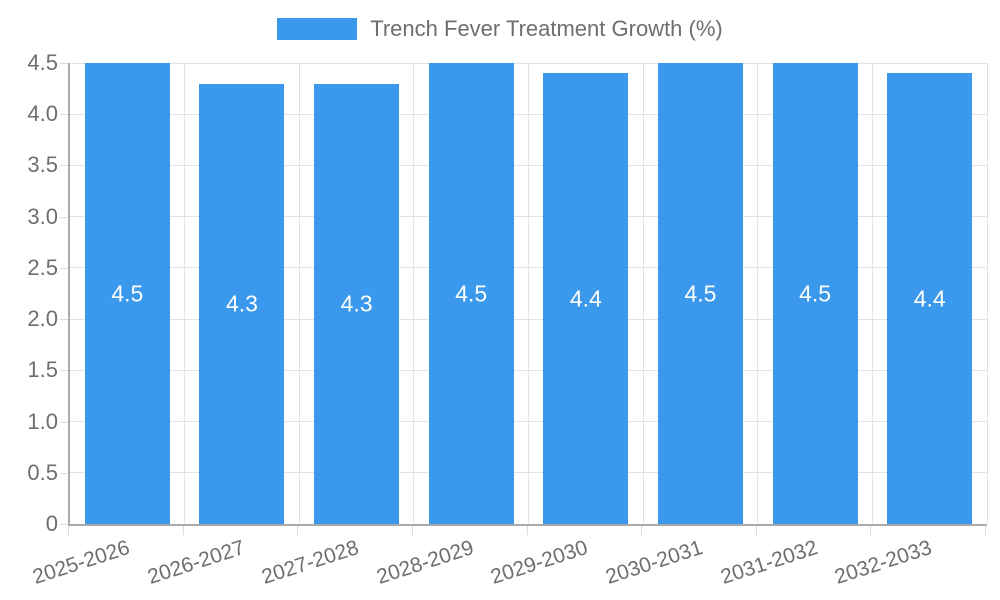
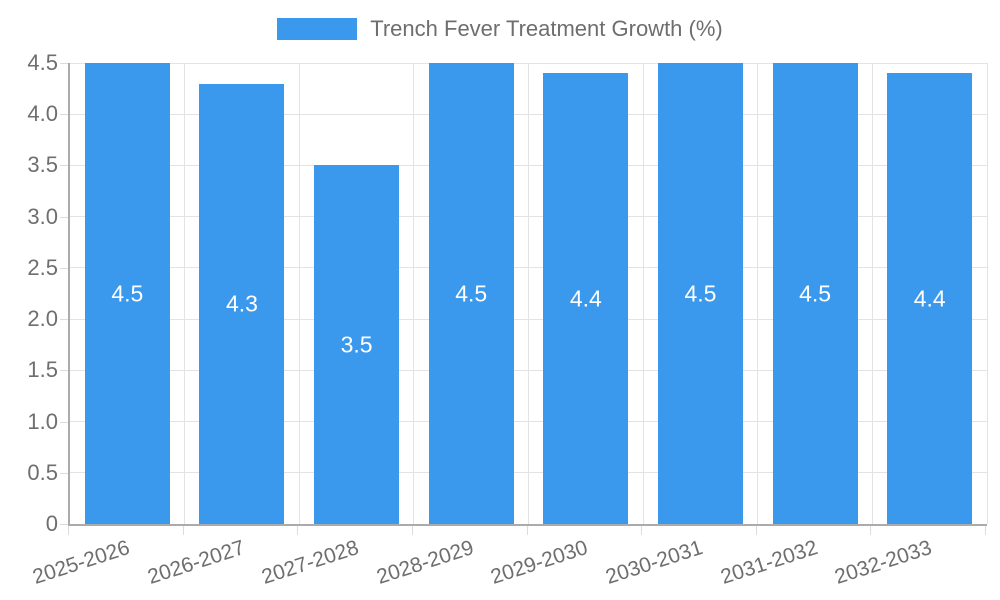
2027-2028: 4.3 -> 3.5
